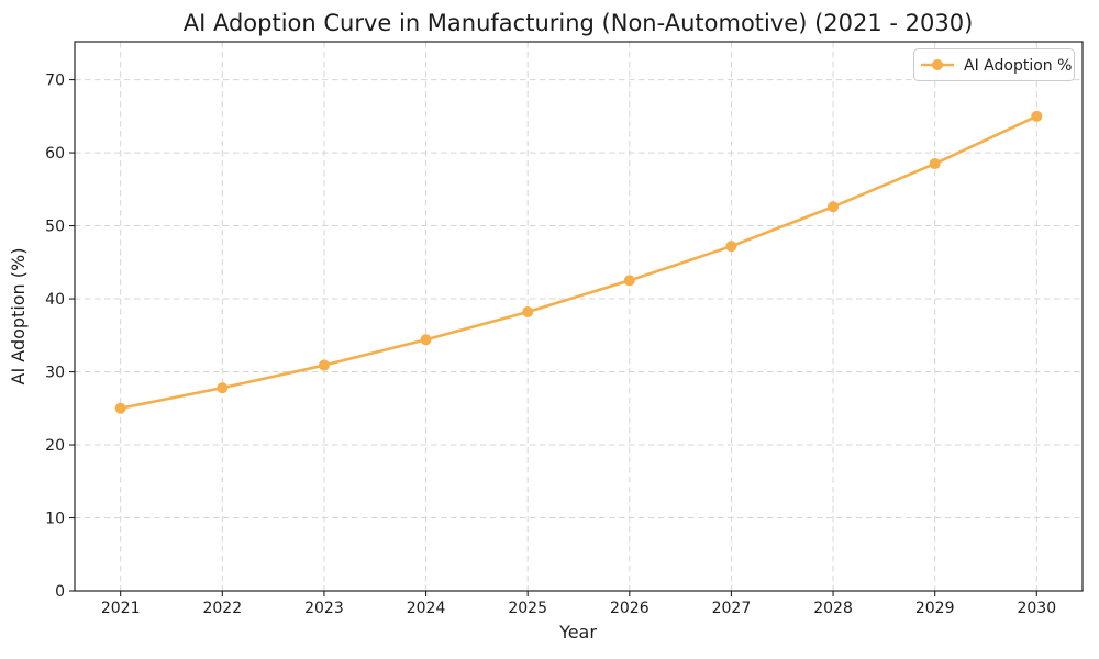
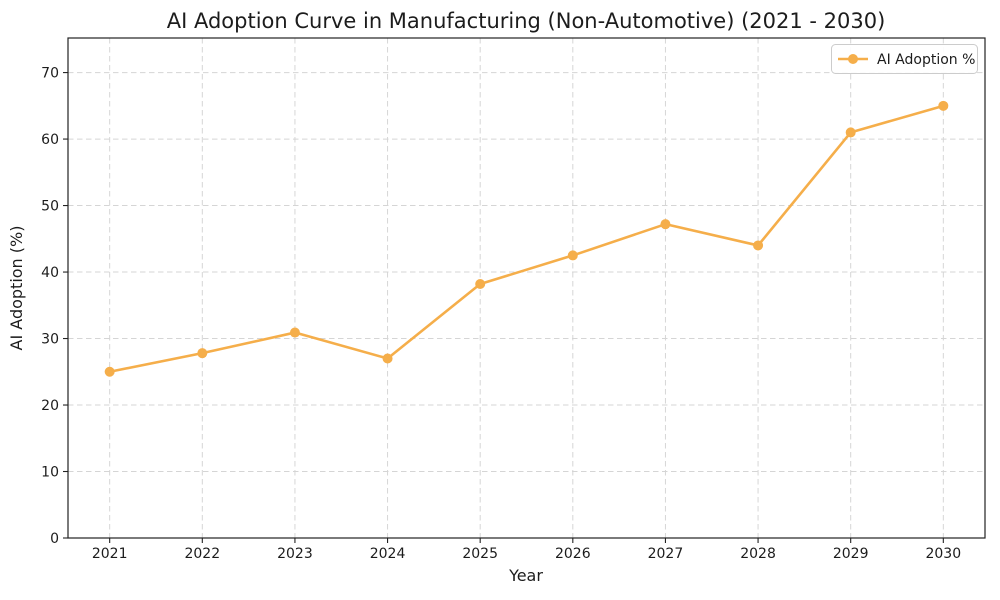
2024: 34 -> 27
2028: 53 -> 44
2029: 58 -> 61
